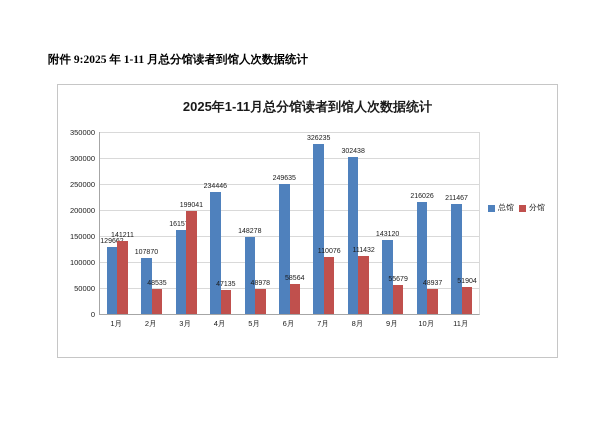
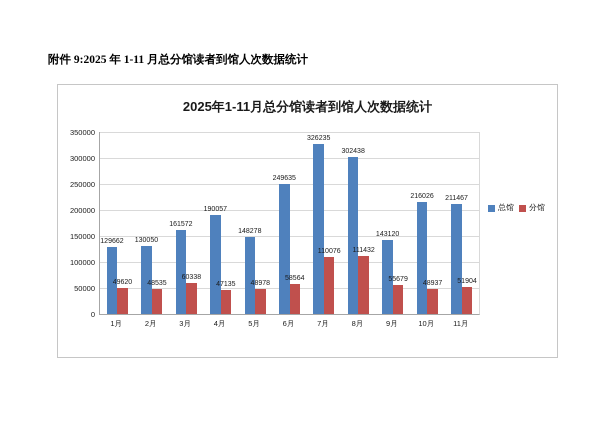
分馆/1月: 141211 -> 49620
总馆/2月: 107870 -> 130050
分馆/3月: 199041 -> 60338
总馆/4月: 234446 -> 190057
